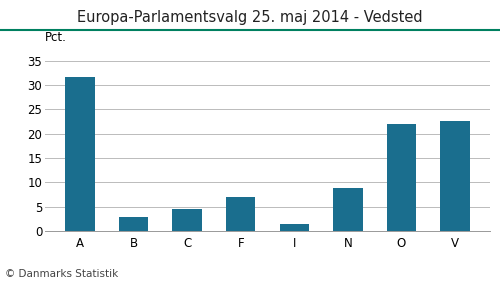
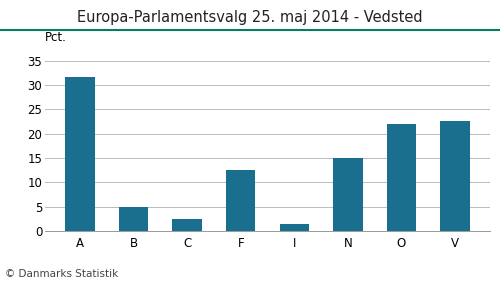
B: 3.0 -> 5.0
C: 4.5 -> 2.5
F: 7.0 -> 12.5
N: 8.8 -> 15.0
